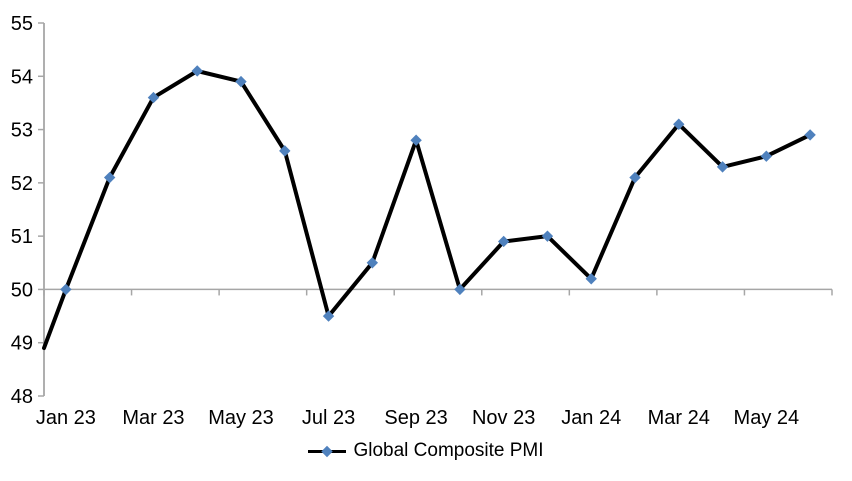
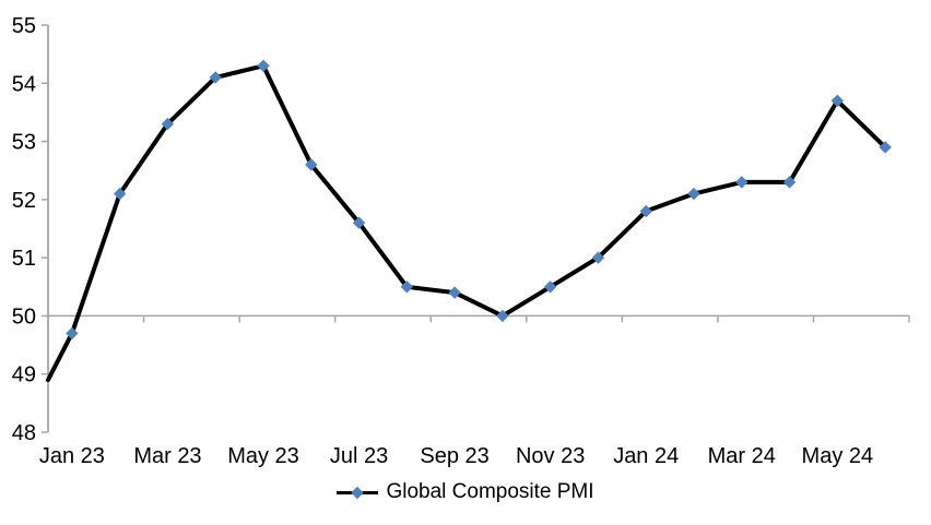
Jan 23: 50.0 -> 49.7
Mar 23: 53.6 -> 53.3
May 23: 53.9 -> 54.3
Jul 23: 49.5 -> 51.6
Sep 23: 52.8 -> 50.4
Nov 23: 50.9 -> 50.5
Jan 24: 50.2 -> 51.8
Mar 24: 53.1 -> 52.3
May 24: 52.5 -> 53.7
